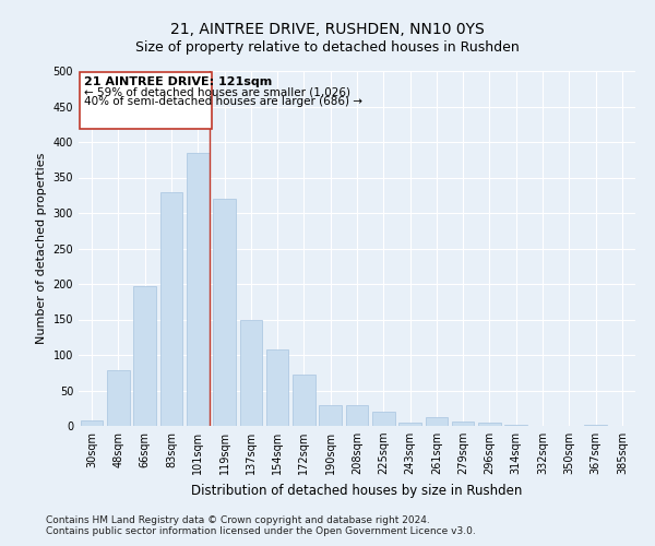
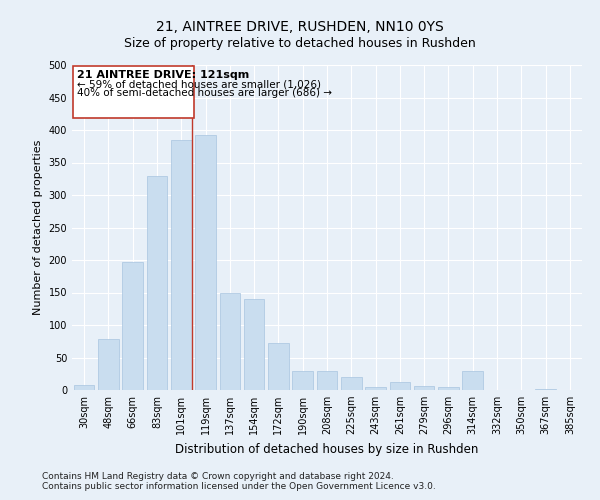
119sqm: 320 -> 392
154sqm: 107 -> 140
314sqm: 1 -> 30
